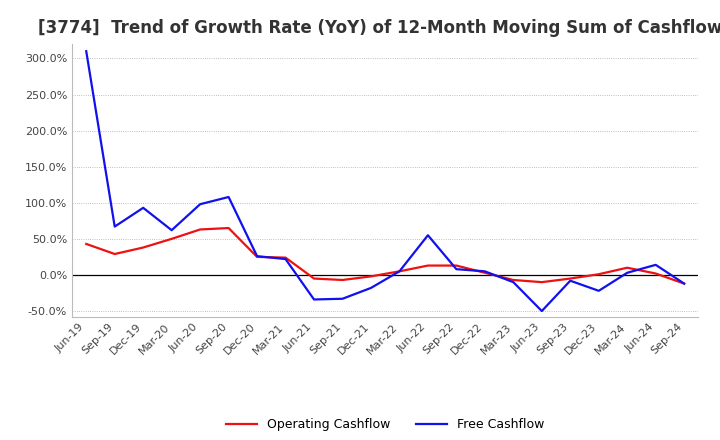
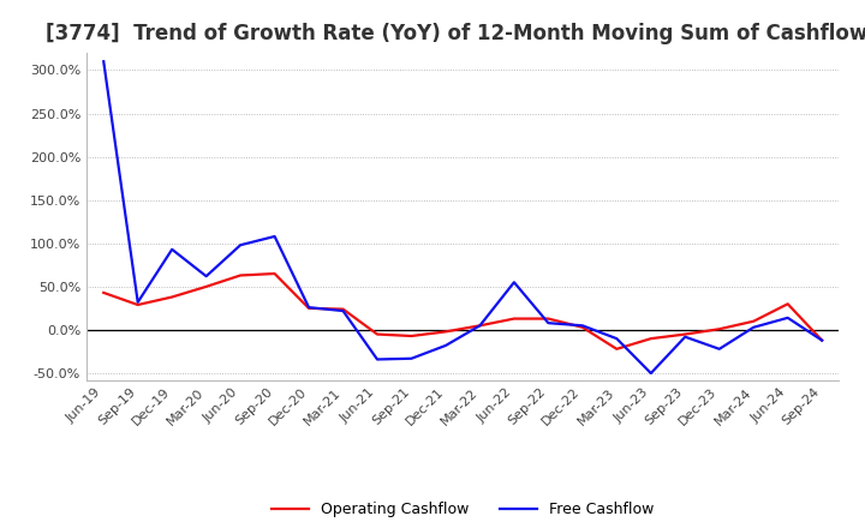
Free Cashflow/Sep-19: 67% -> 32%
Operating Cashflow/Mar-23: -7% -> -22%
Operating Cashflow/Jun-24: 2% -> 30%
